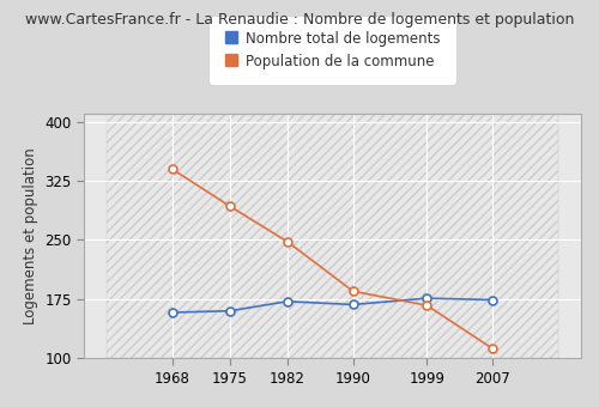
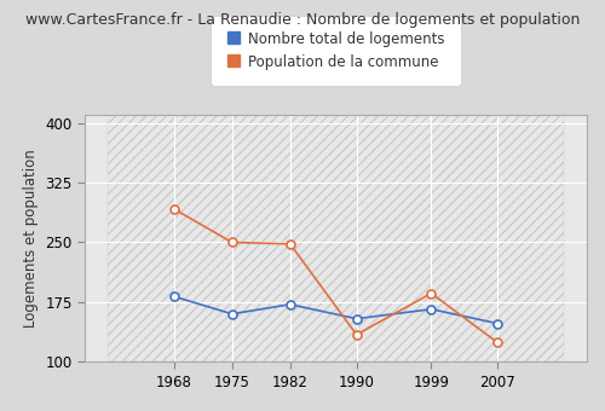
Nombre total de logements/1968: 158 -> 182
Population de la commune/1968: 340 -> 292
Population de la commune/1975: 293 -> 250
Nombre total de logements/1990: 168 -> 154
Population de la commune/1990: 185 -> 134
Nombre total de logements/1999: 176 -> 166
Population de la commune/1999: 167 -> 186
Nombre total de logements/2007: 174 -> 148
Population de la commune/2007: 112 -> 124
